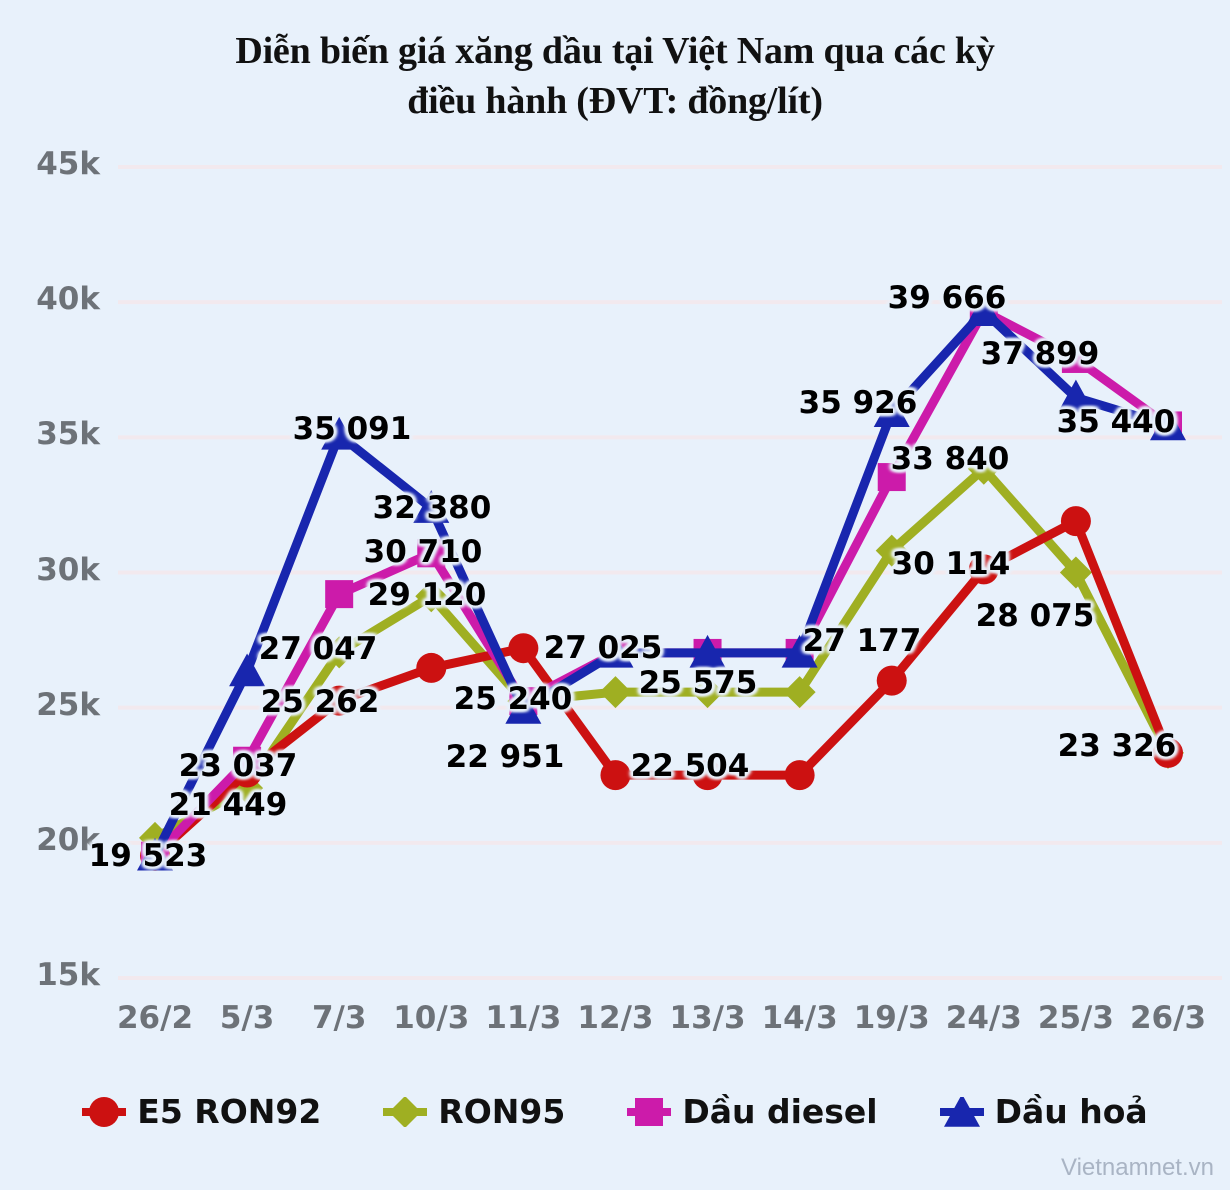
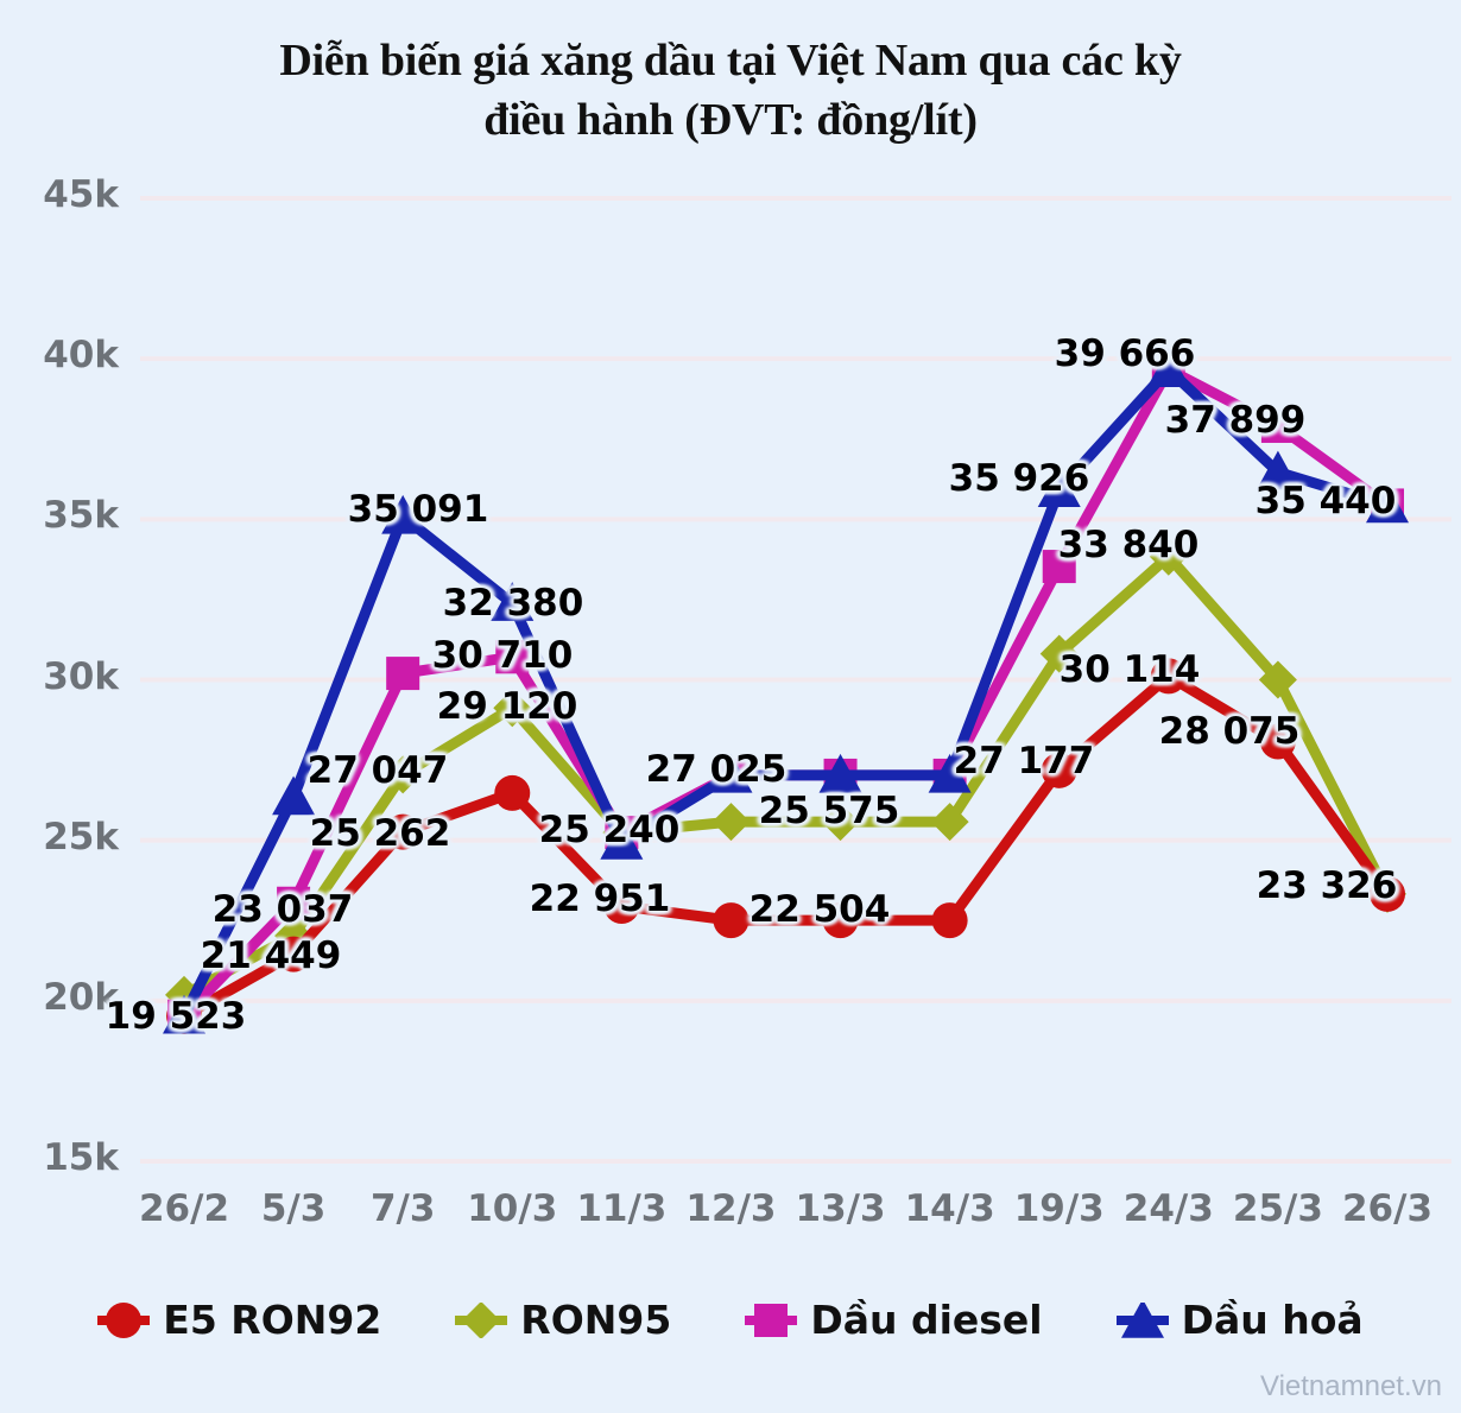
E5 RON92/5/3: 22.6k -> 21.4k
Dầu diesel/7/3: 29.2k -> 30.2k
E5 RON92/11/3: 27.2k -> 23.0k
E5 RON92/19/3: 26.0k -> 27.2k
E5 RON92/25/3: 31.9k -> 28.1k
